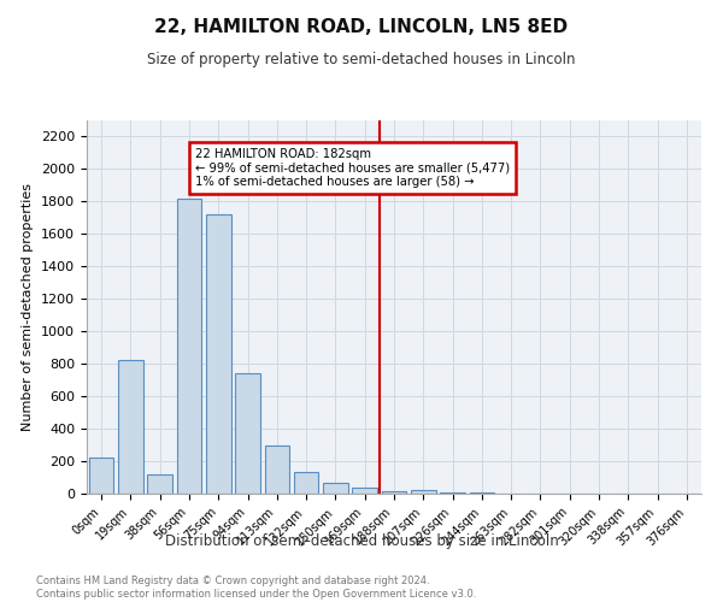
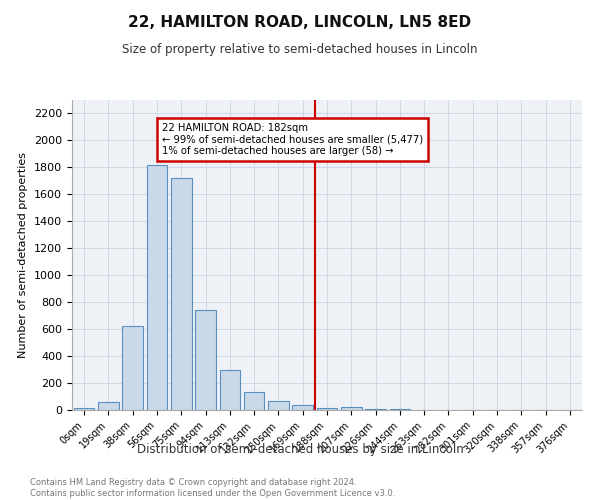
0sqm: 220 -> 20
19sqm: 820 -> 60
38sqm: 120 -> 620
